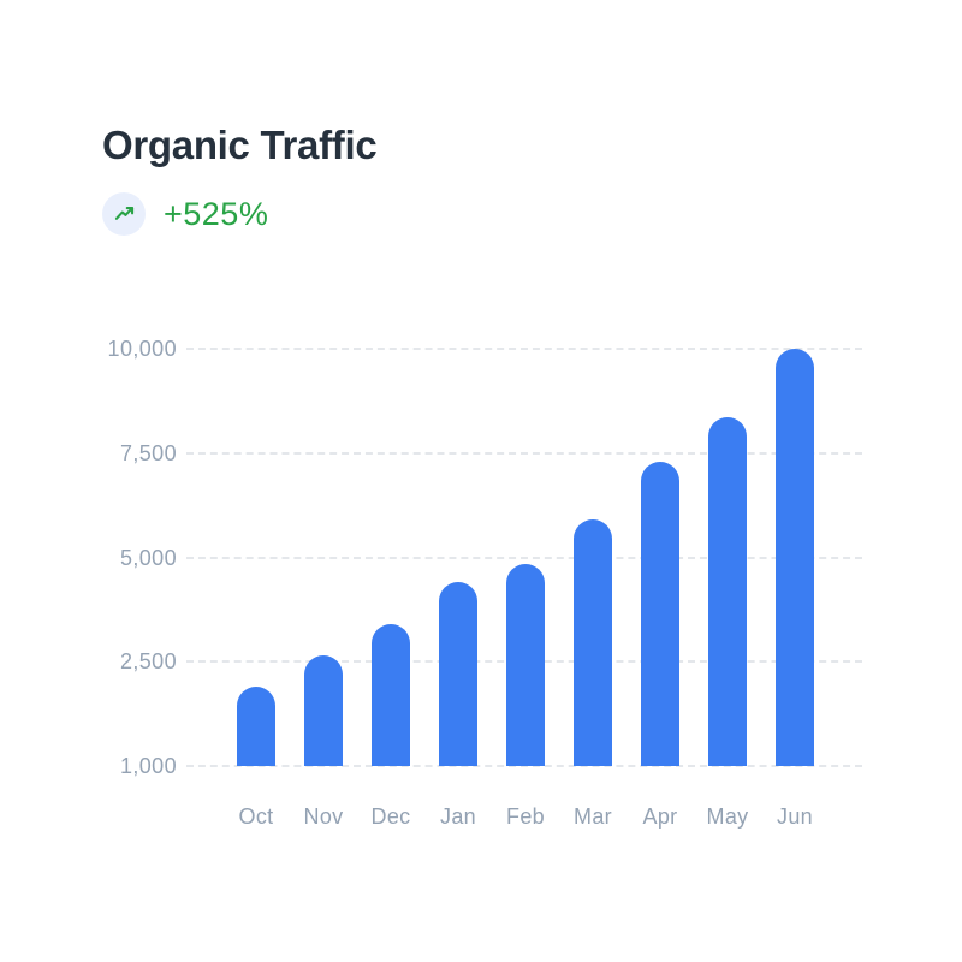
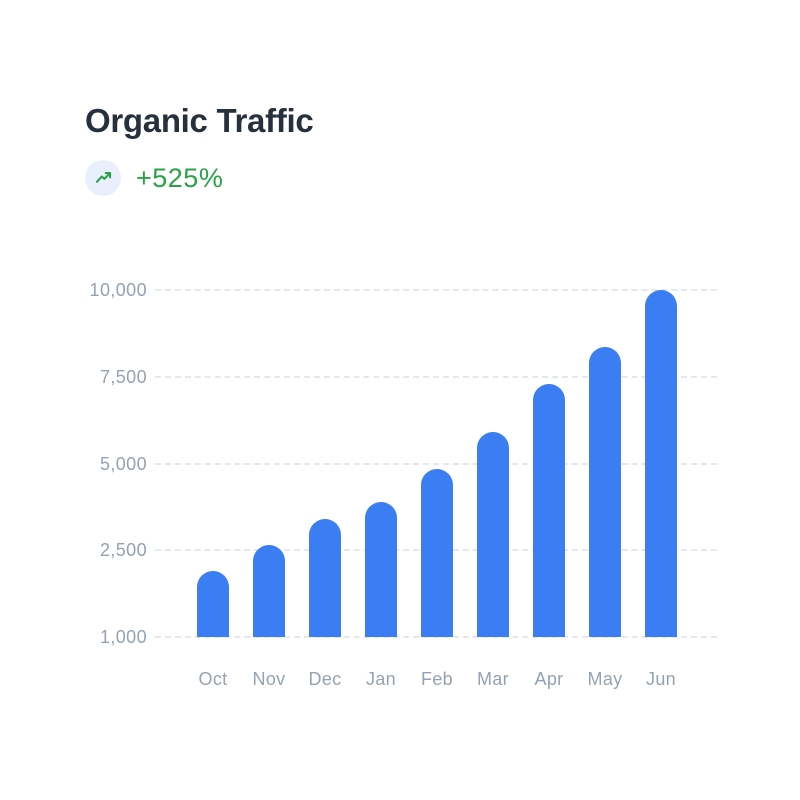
Jan: 4400 -> 3900
